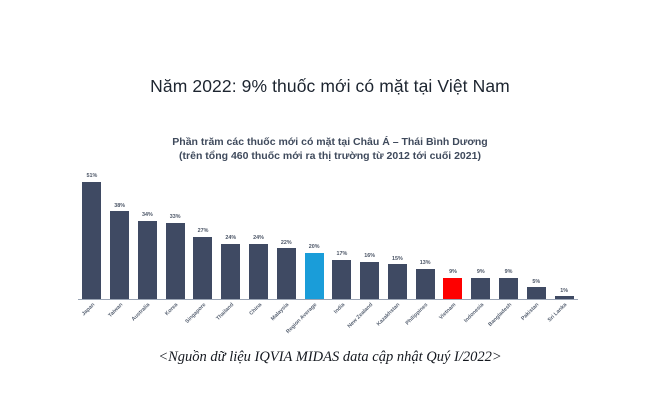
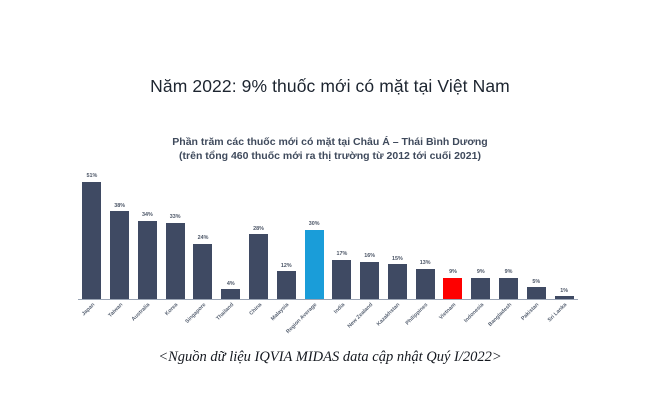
Singapore: 27% -> 24%
Thailand: 24% -> 4%
China: 24% -> 28%
Malaysia: 22% -> 12%
Region Average: 20% -> 30%
